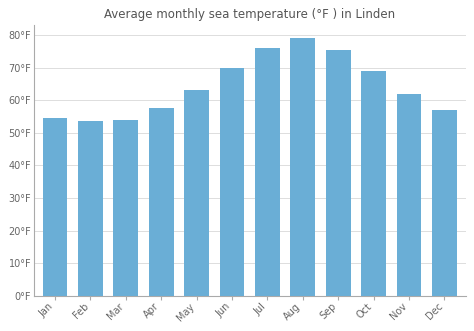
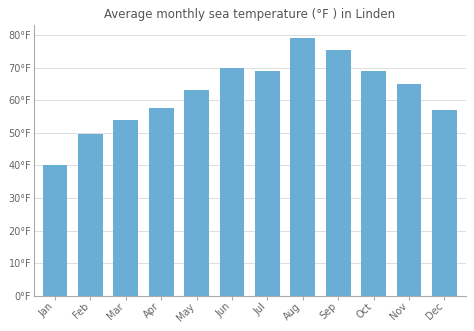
Jan: 54.5°F -> 40.0°F
Feb: 53.5°F -> 49.5°F
Jul: 76.0°F -> 69.0°F
Nov: 62.0°F -> 65.0°F
